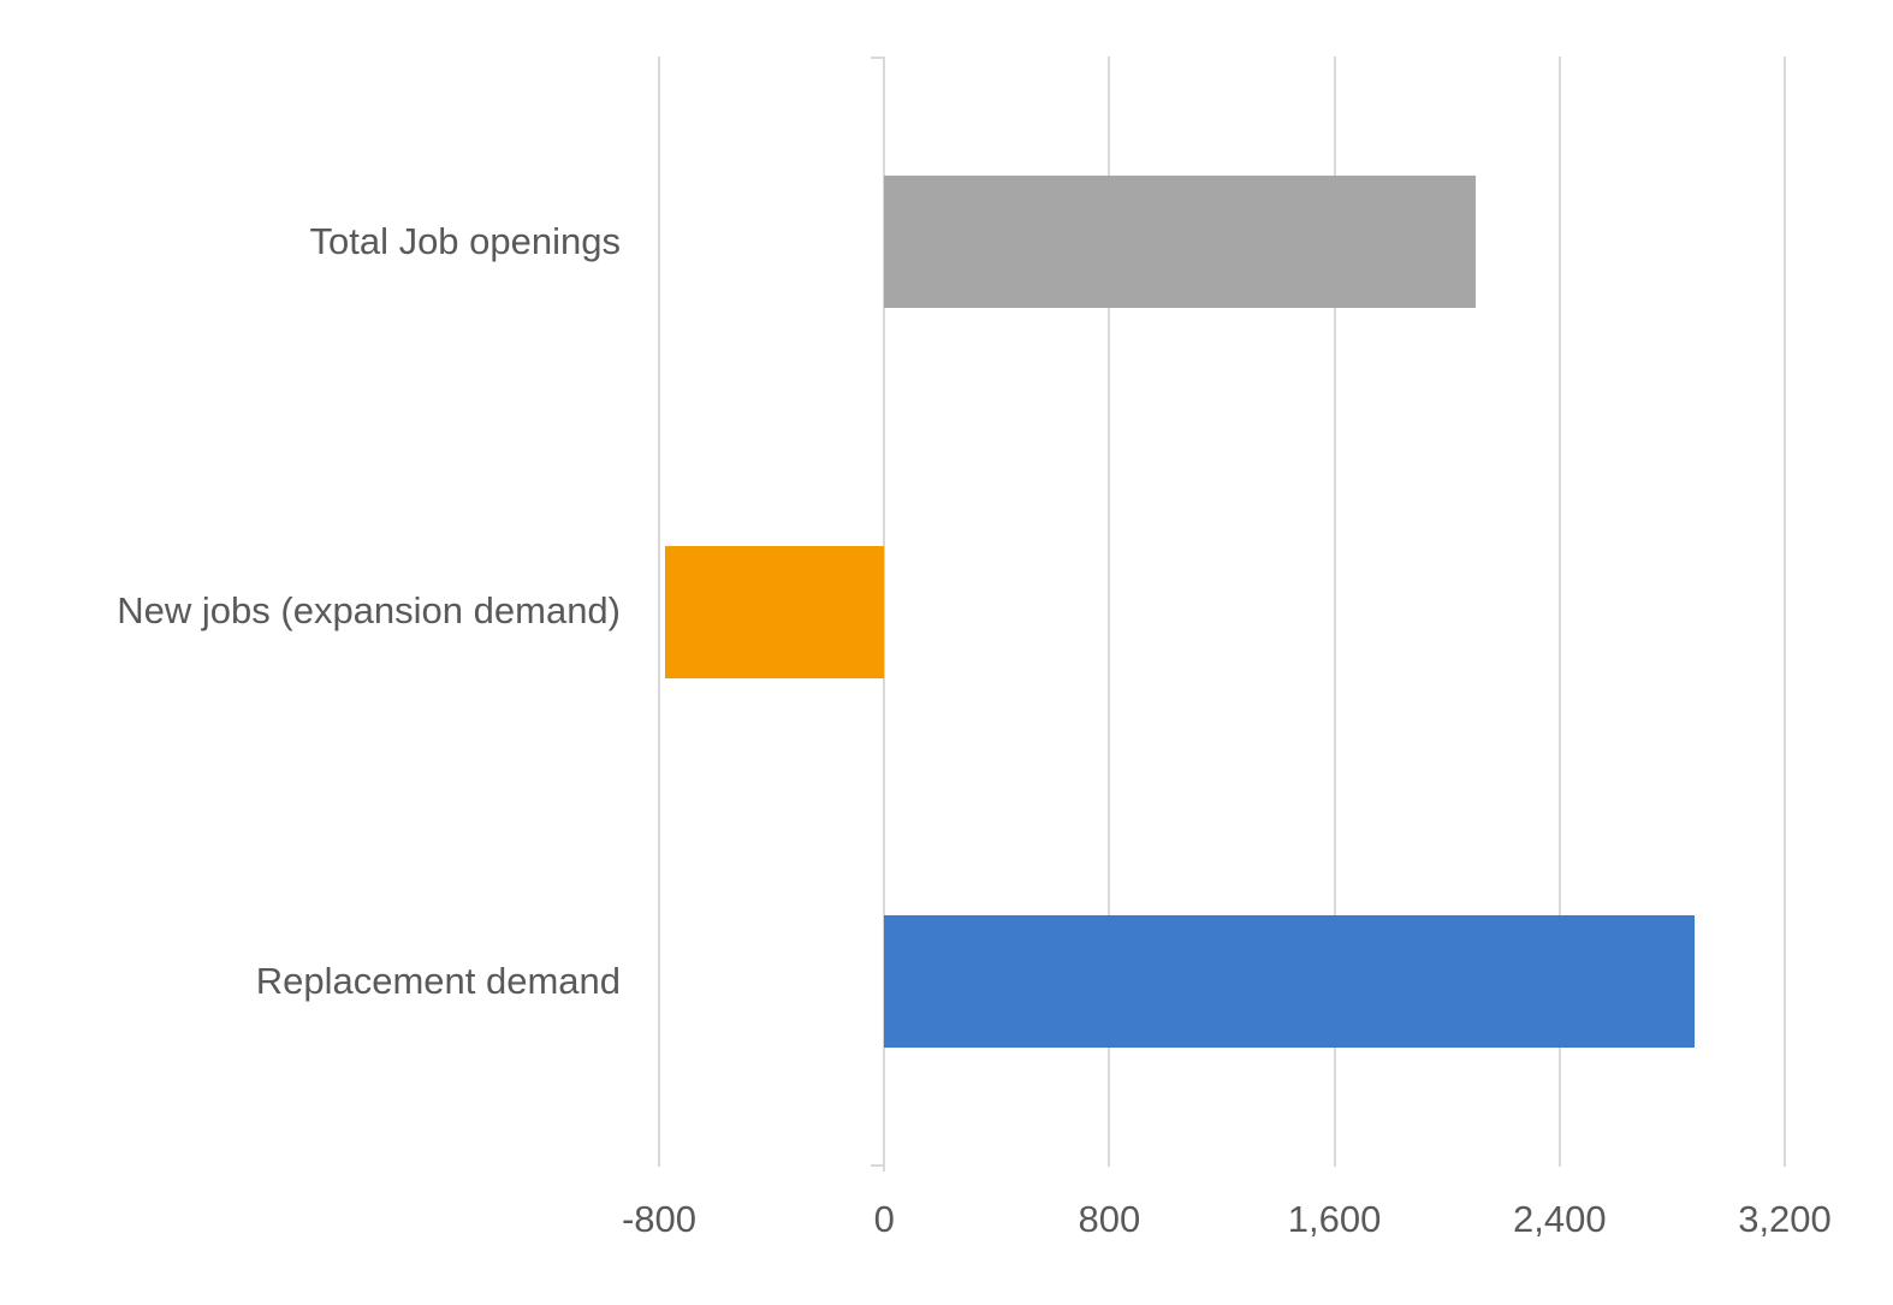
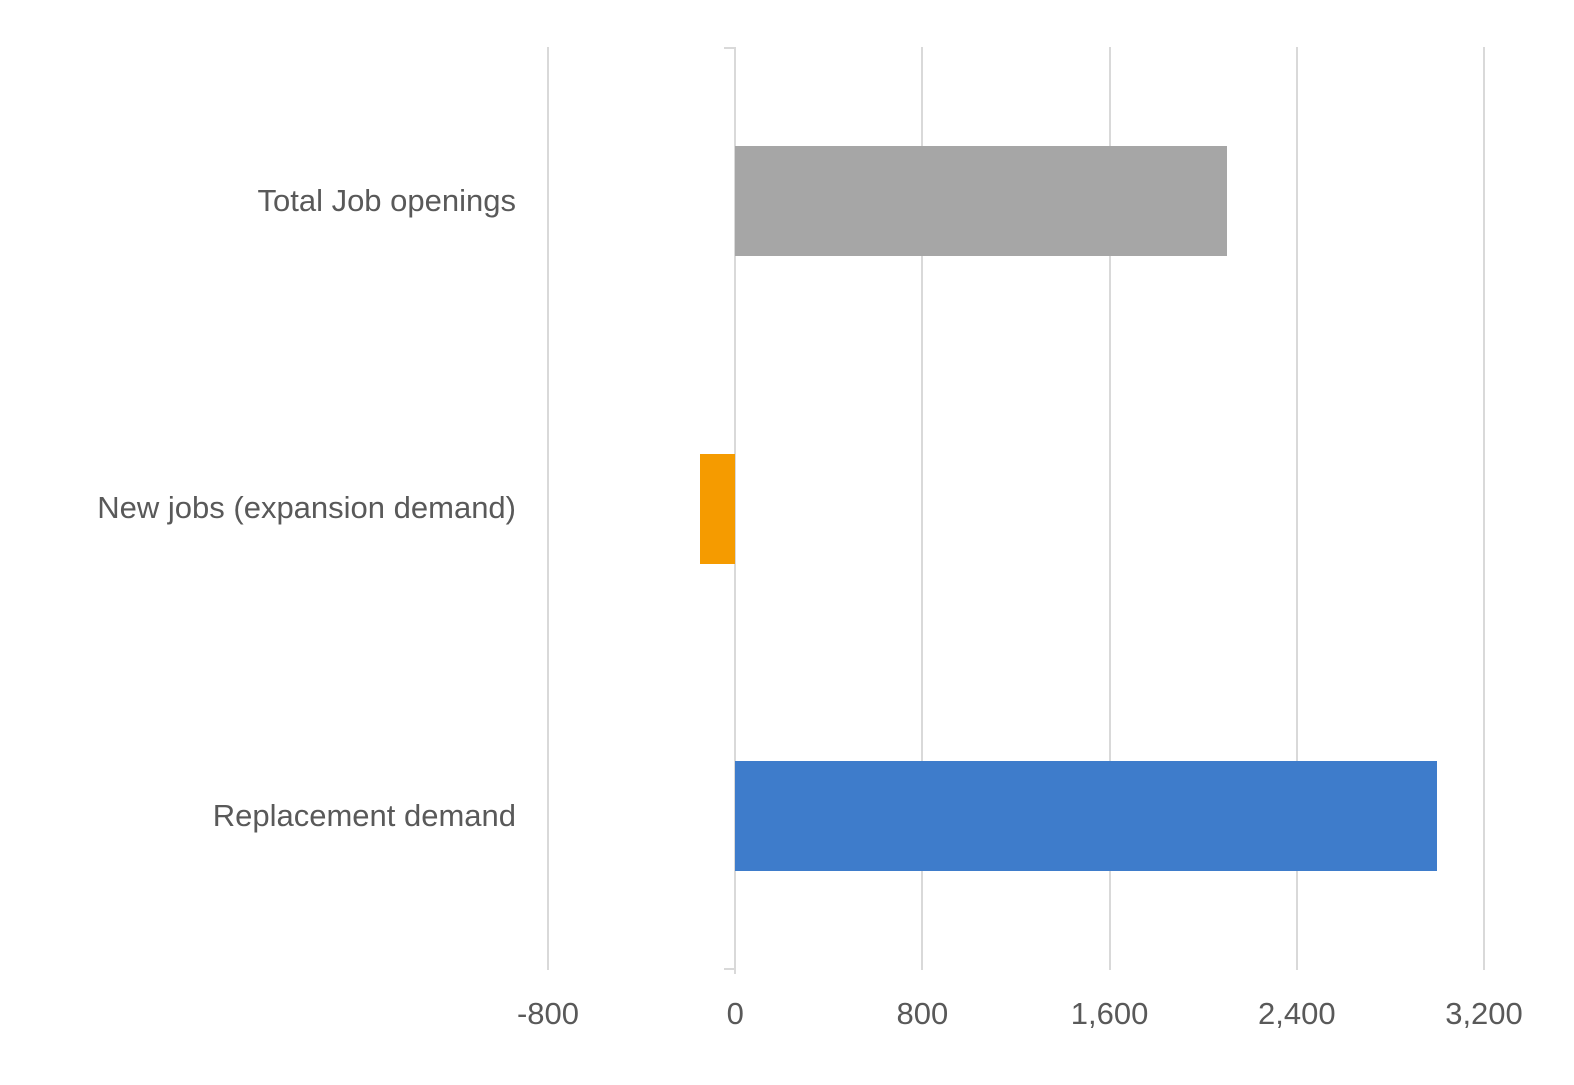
New jobs (expansion demand): -780 -> -150
Replacement demand: 2880 -> 3000
